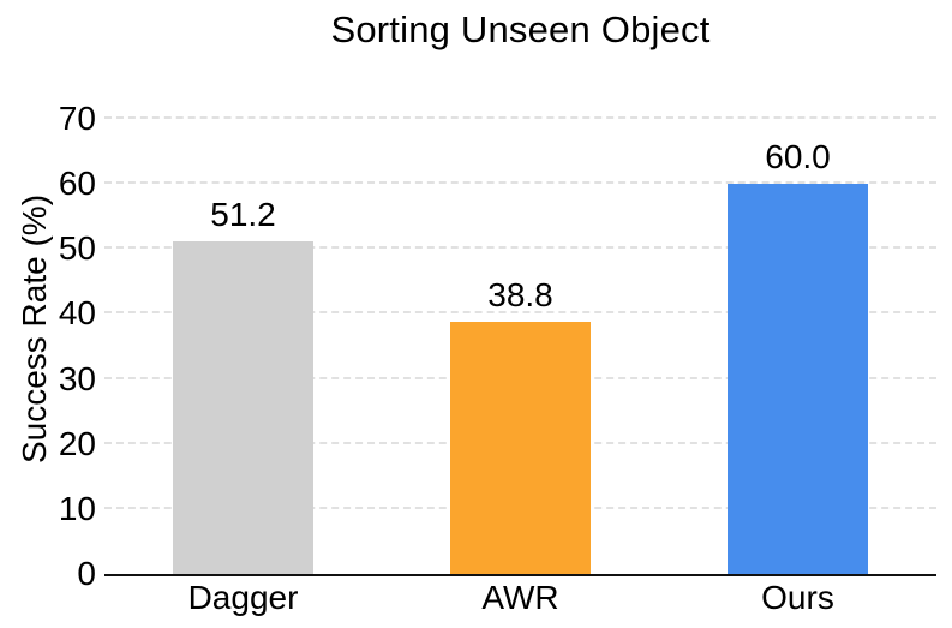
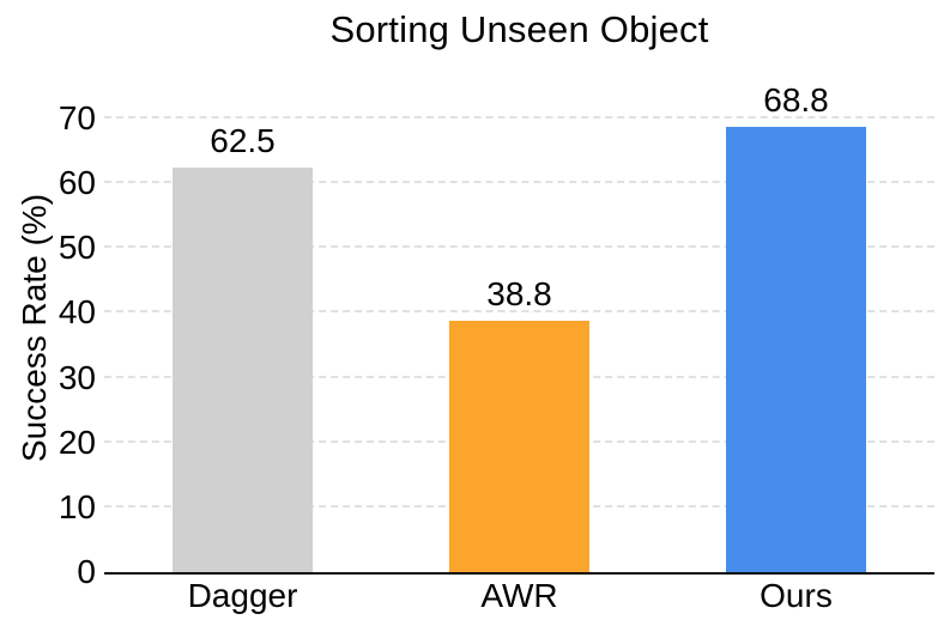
Dagger: 51.2 -> 62.5
Ours: 60.0 -> 68.8
